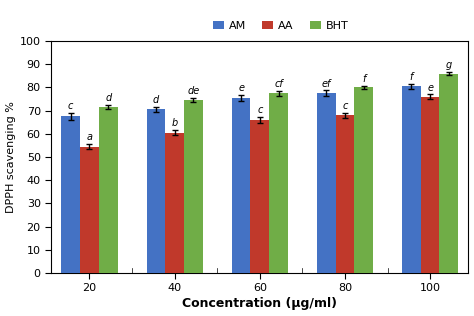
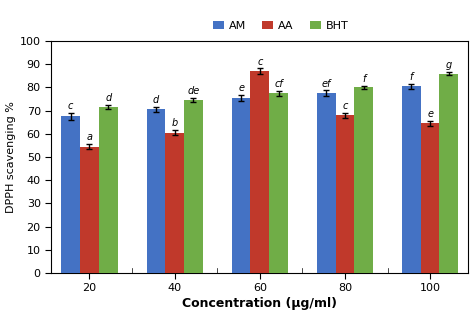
AA/60: 66.0 -> 87.0
AA/100: 76.0 -> 64.5
